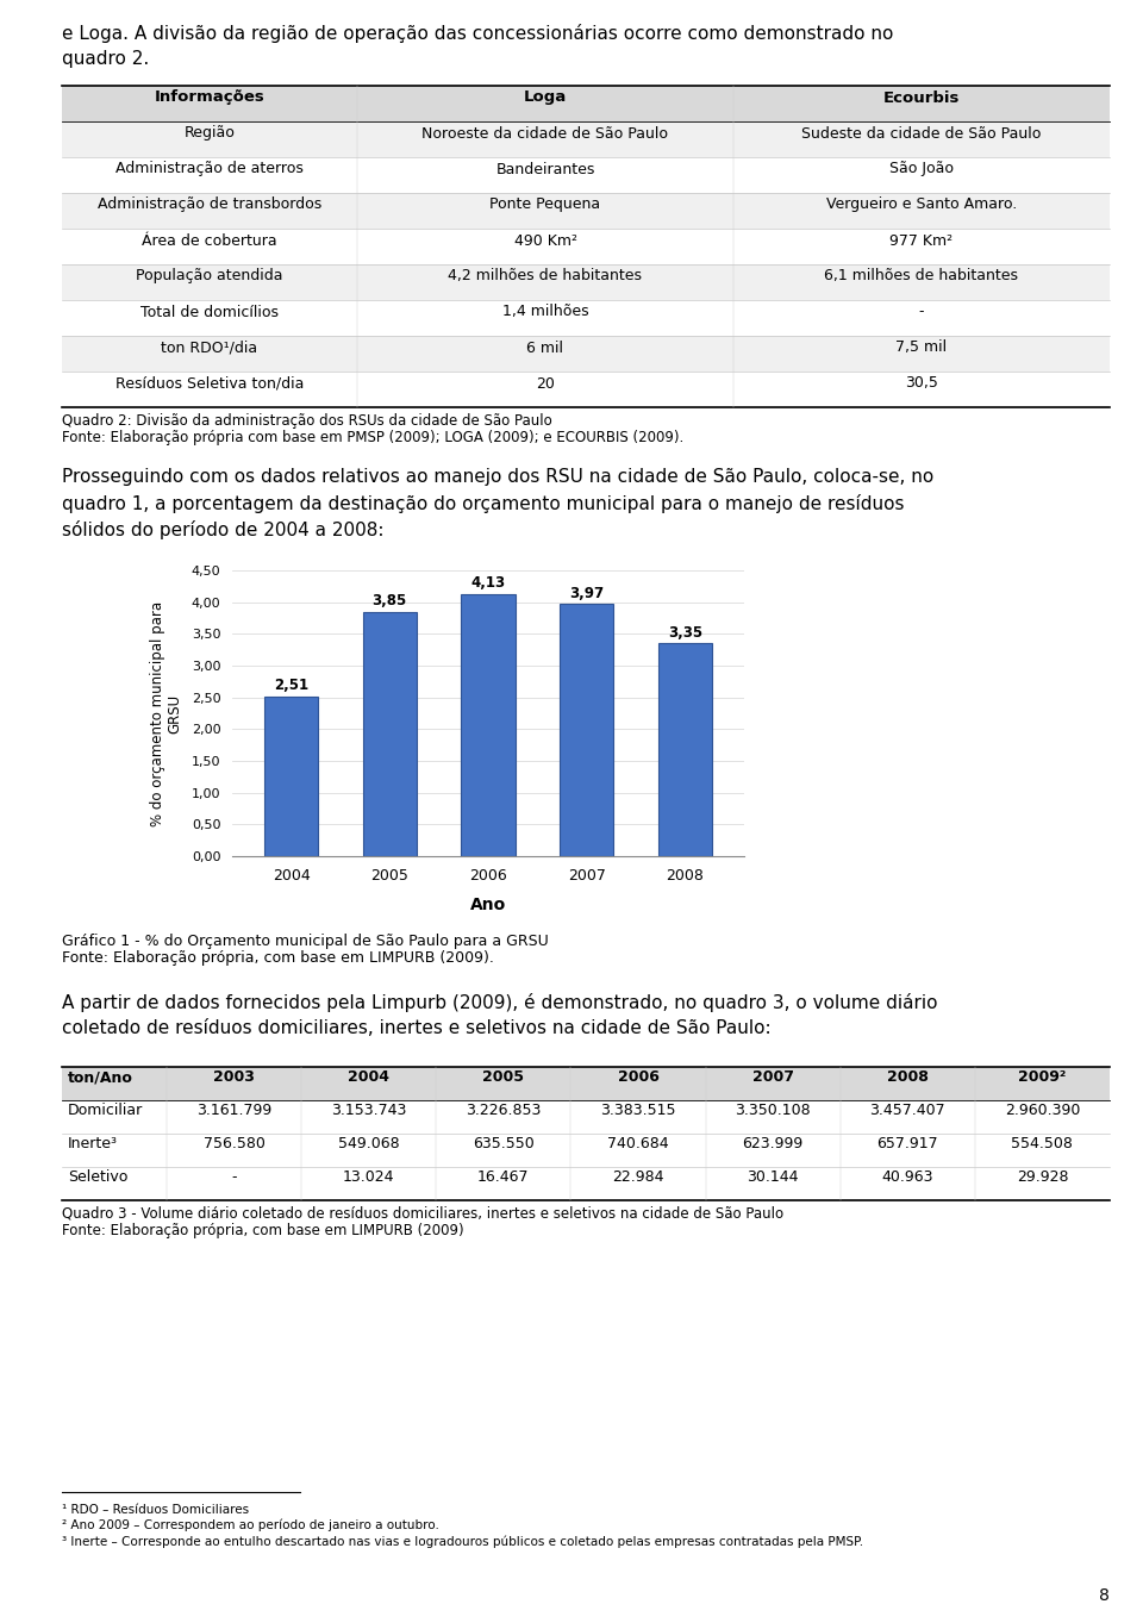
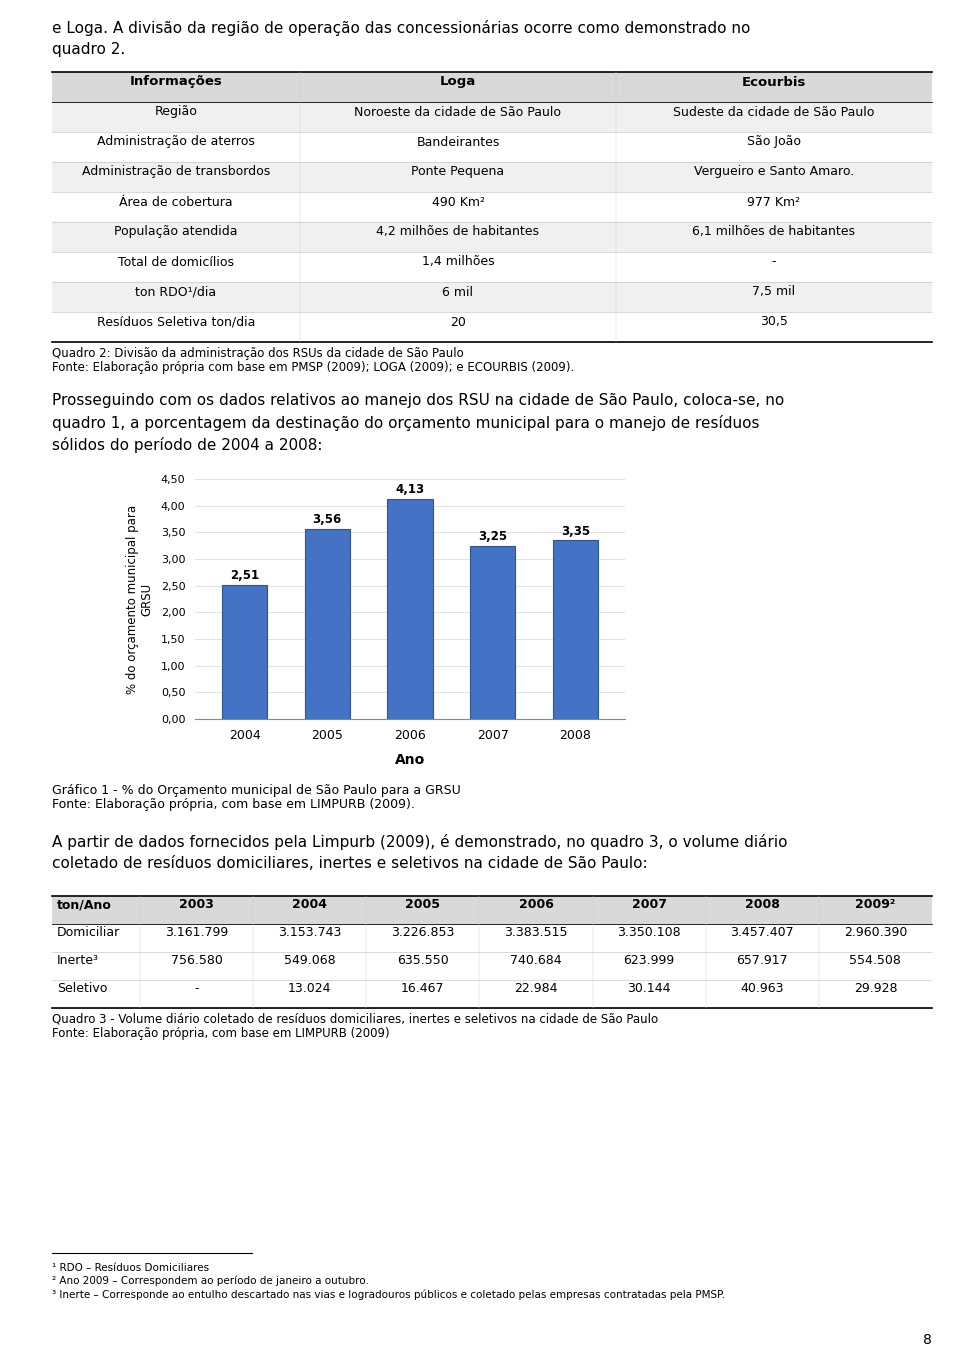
2005: 3,85 -> 3,56
2007: 3,97 -> 3,25
